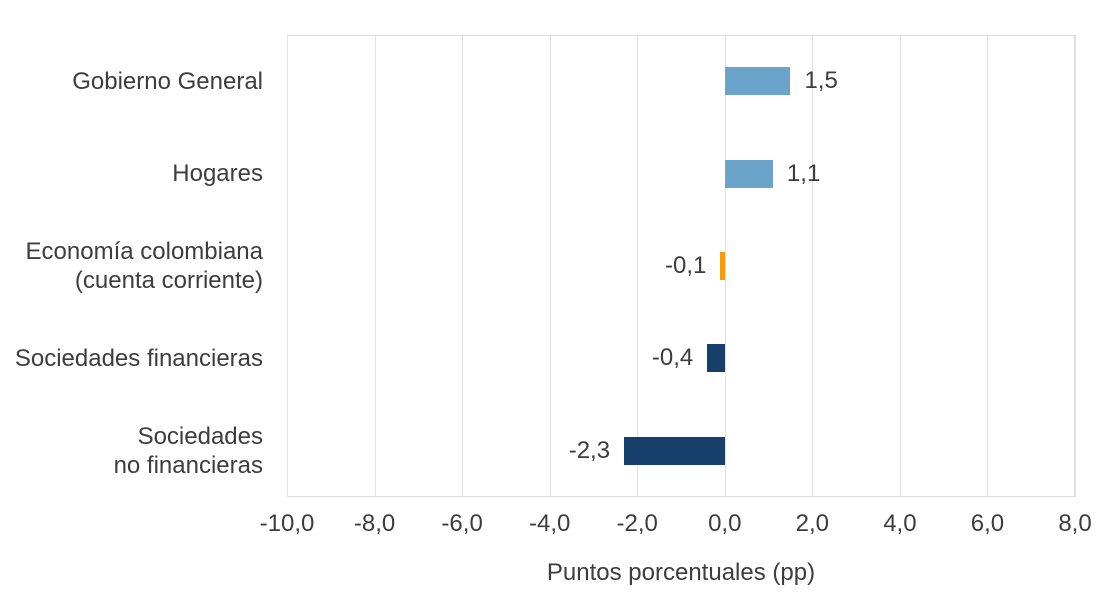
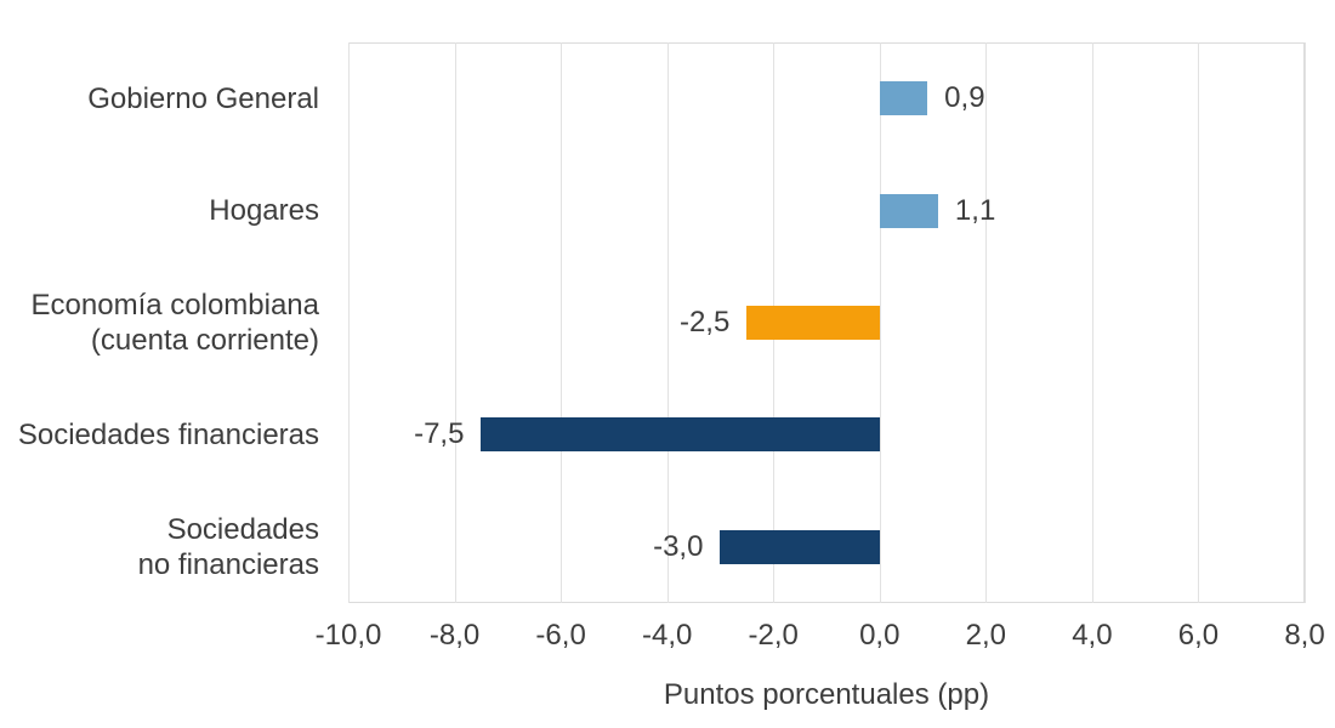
Gobierno General: 1,5 -> 0,9
Economía colombiana (cuenta corriente): -0,1 -> -2,5
Sociedades financieras: -0,4 -> -7,5
Sociedades no financieras: -2,3 -> -3,0
